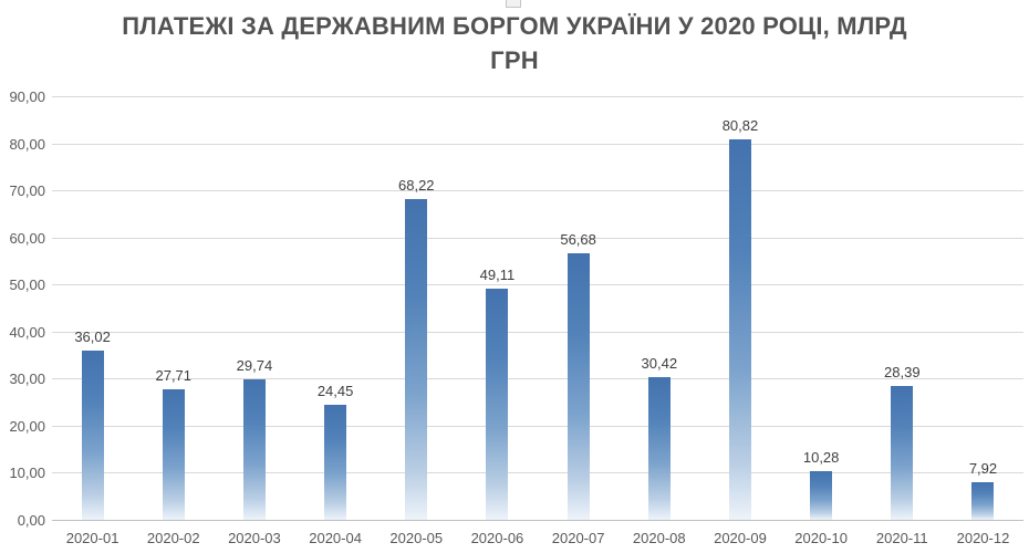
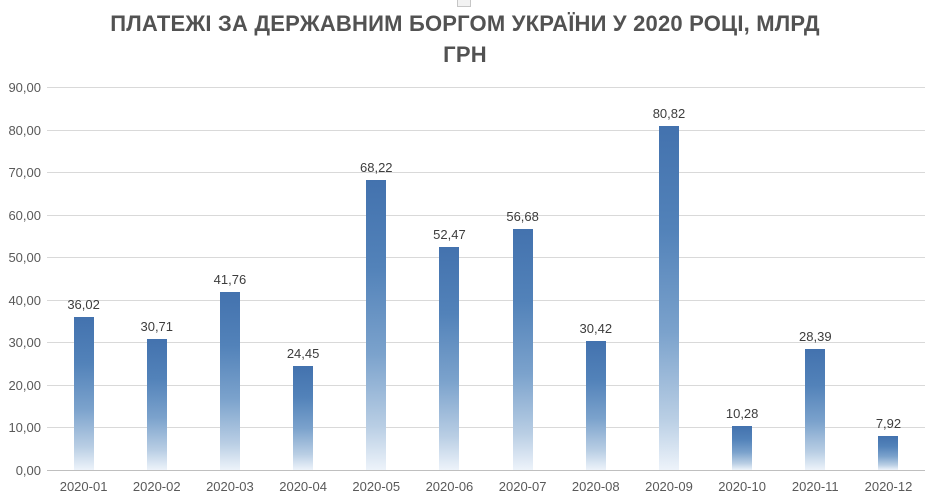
2020-02: 27,71 -> 30,71
2020-03: 29,74 -> 41,76
2020-06: 49,11 -> 52,47
